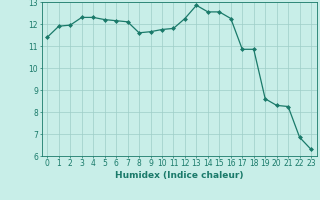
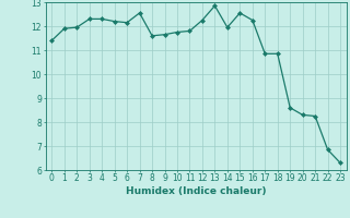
7: 12.10 -> 12.55
14: 12.55 -> 11.95
